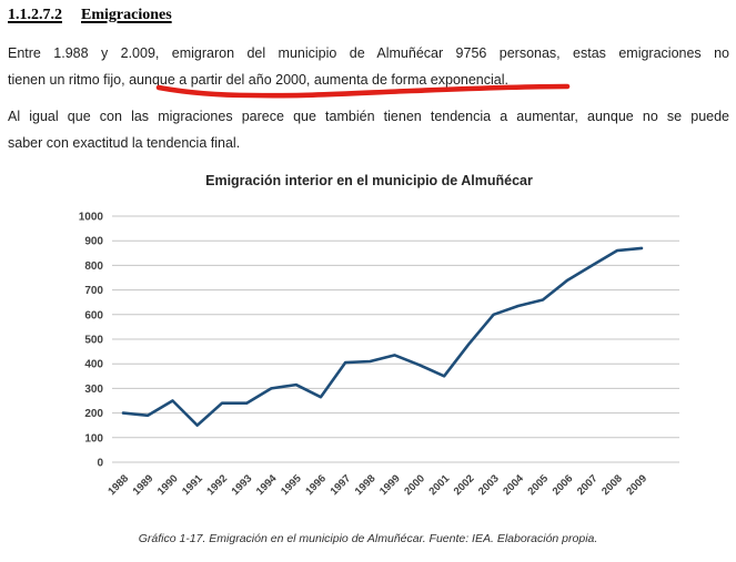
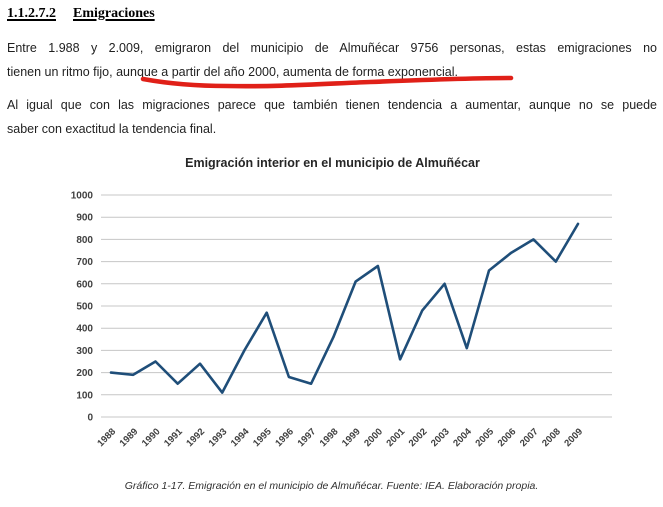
1993: 240 -> 110
1995: 320 -> 470
1996: 260 -> 180
1997: 400 -> 150
1998: 410 -> 360
1999: 440 -> 610
2000: 400 -> 680
2001: 350 -> 260
2004: 640 -> 310
2008: 860 -> 700
